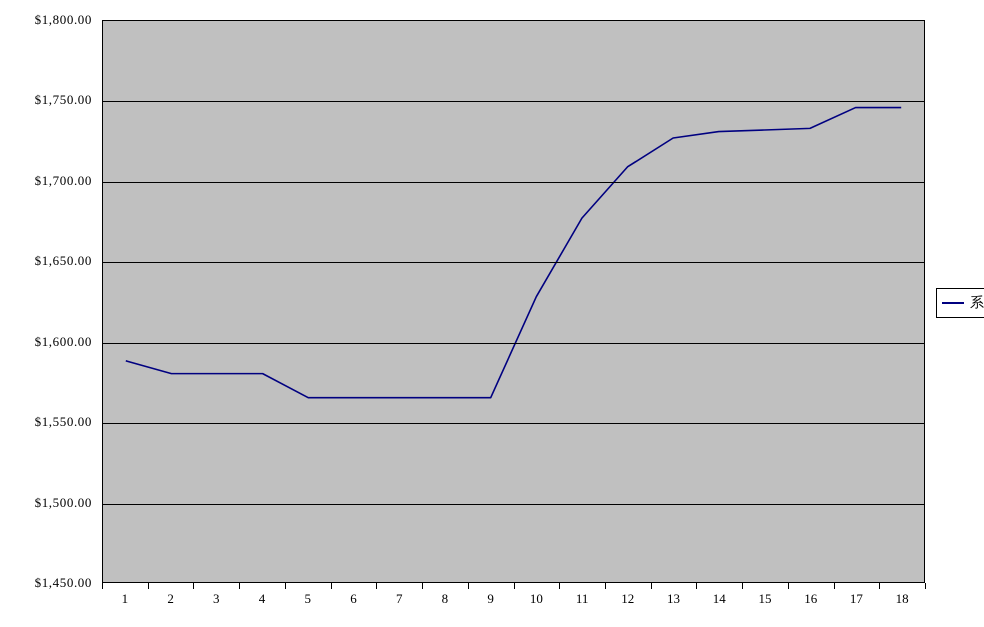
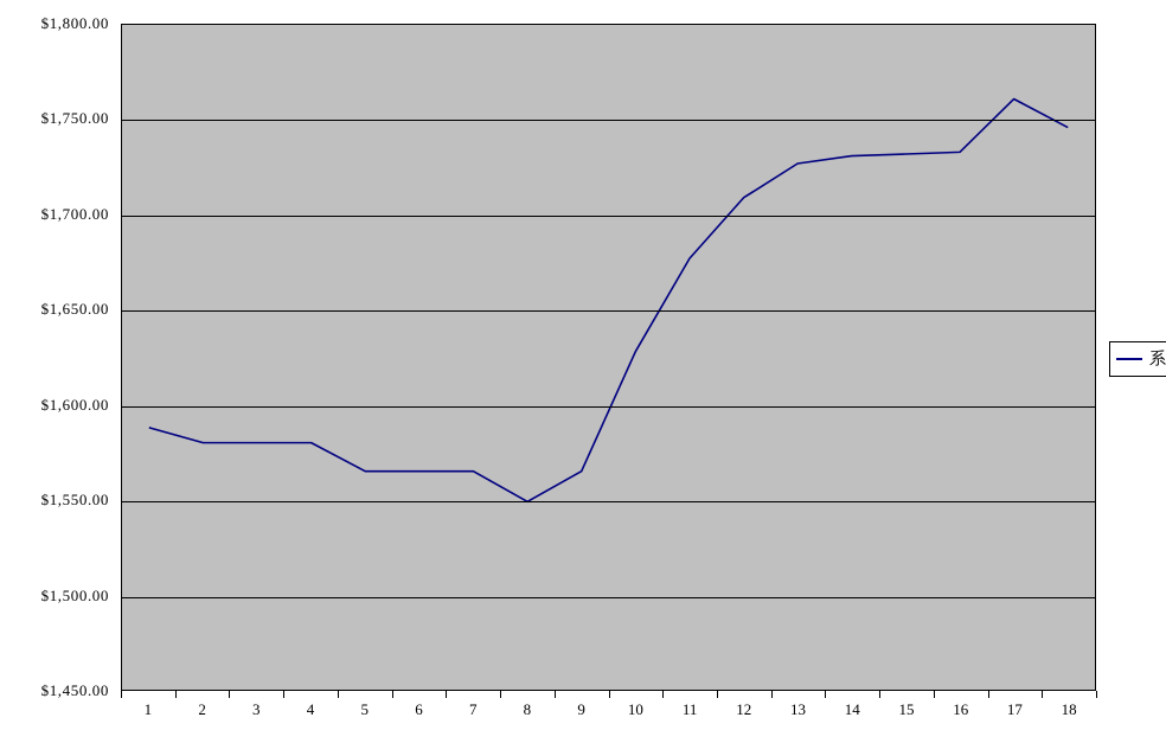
8: $1565 -> $1549
17: $1746 -> $1761
